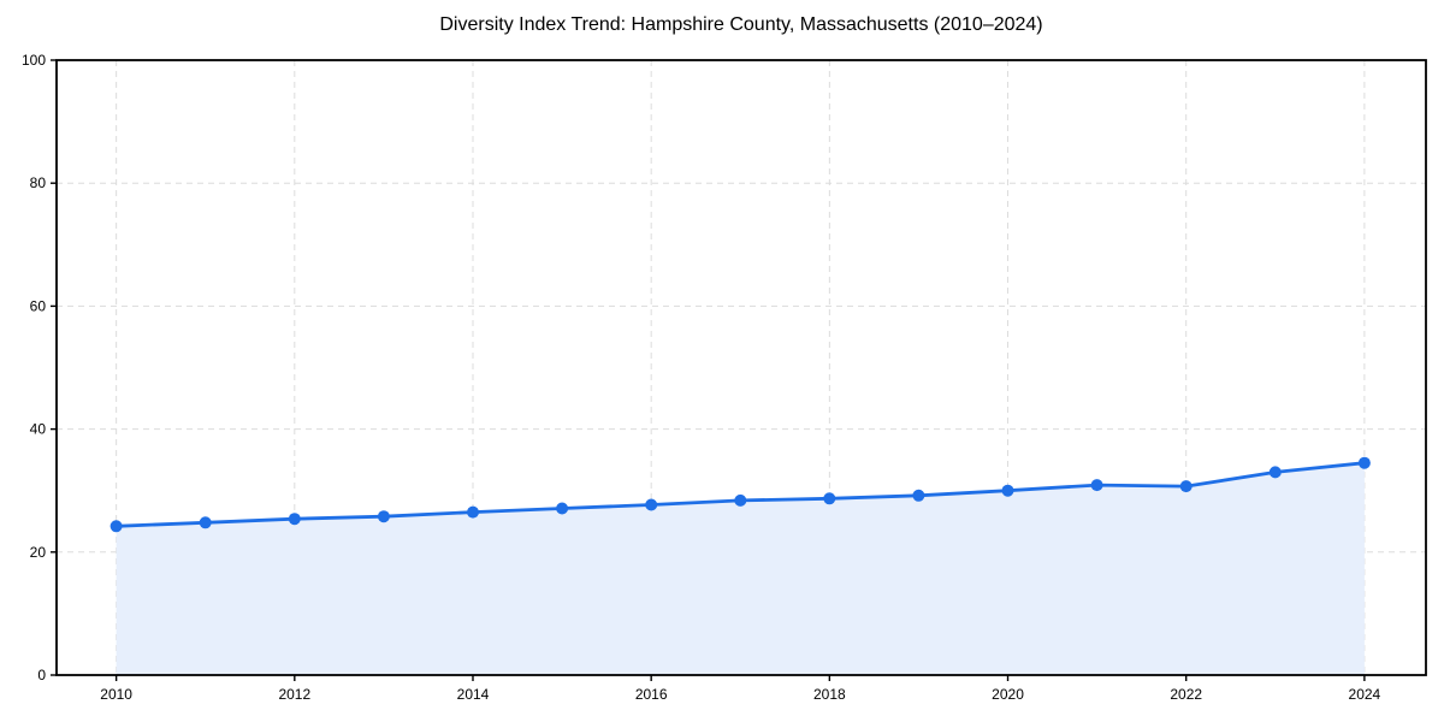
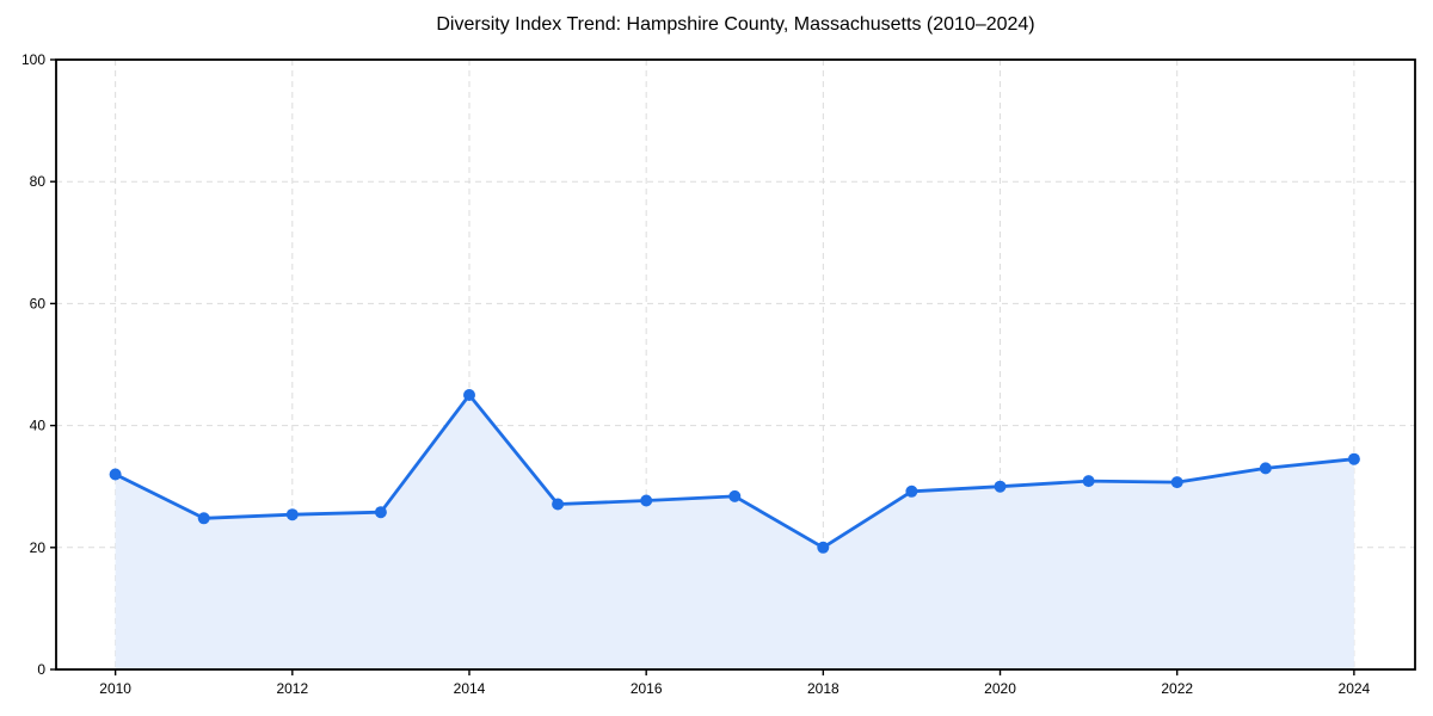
2010: 24 -> 32
2014: 26 -> 45
2018: 29 -> 20
